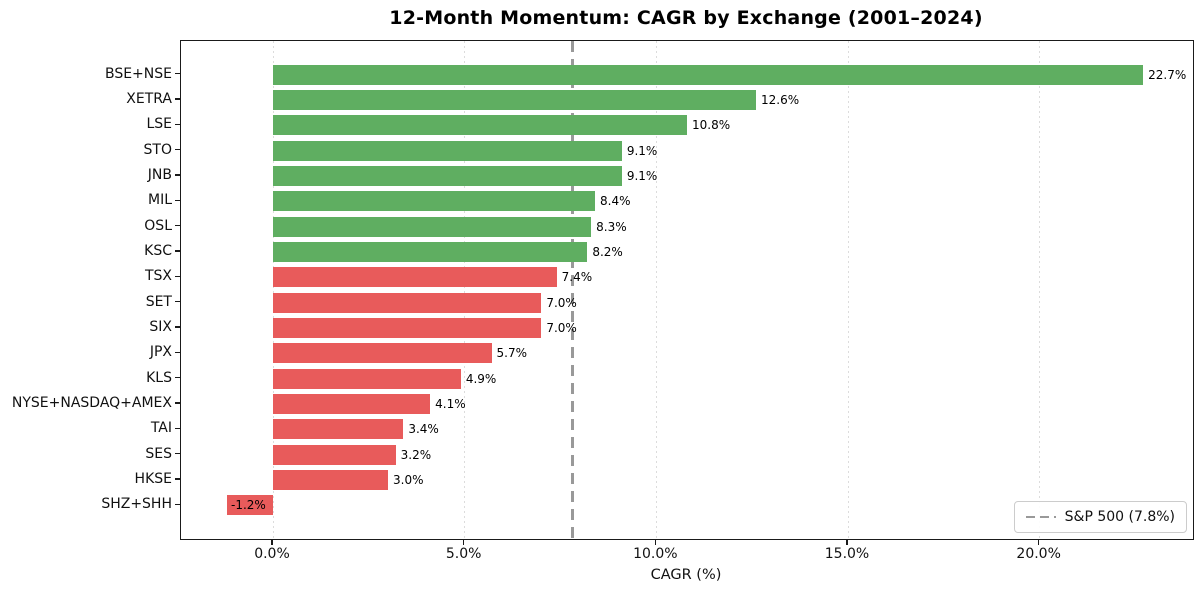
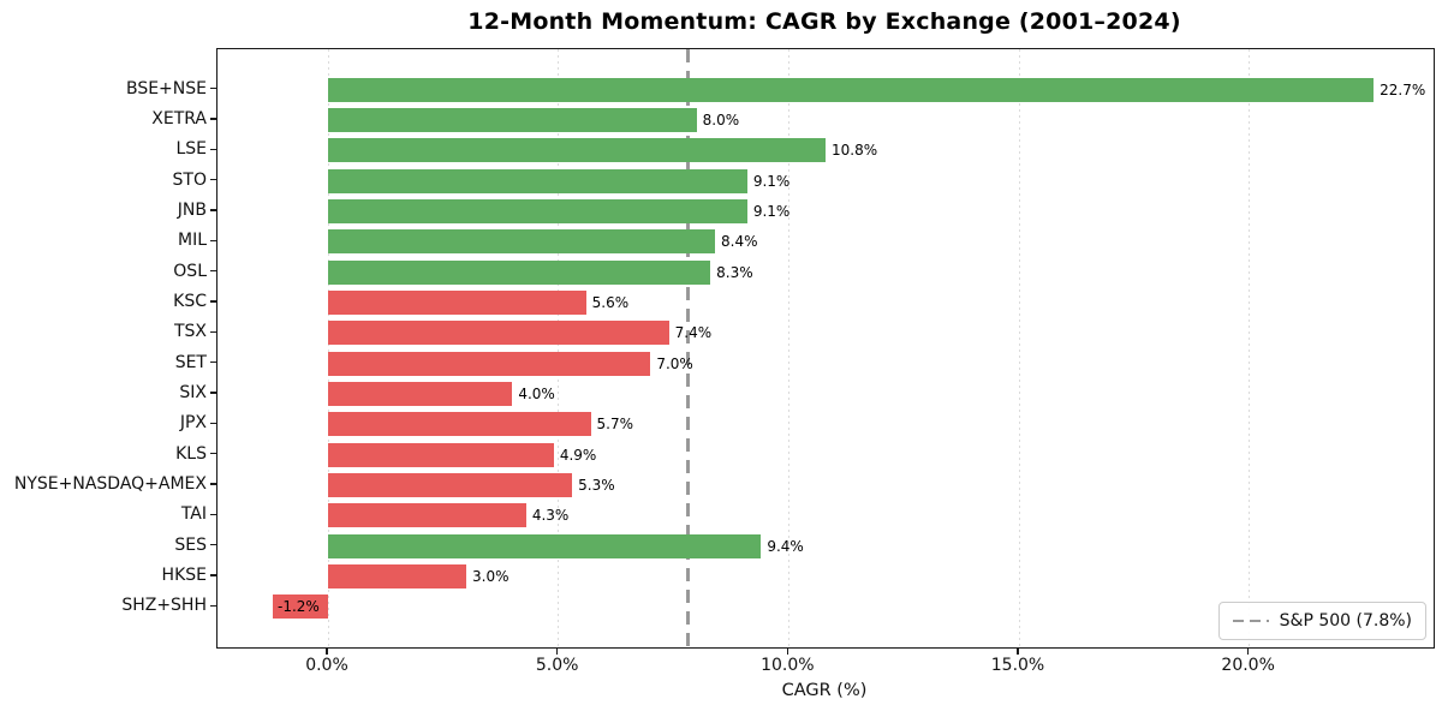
XETRA: 12.6% -> 8.0%
KSC: 8.2% -> 5.6%
SIX: 7.0% -> 4.0%
NYSE+NASDAQ+AMEX: 4.1% -> 5.3%
TAI: 3.4% -> 4.3%
SES: 3.2% -> 9.4%
